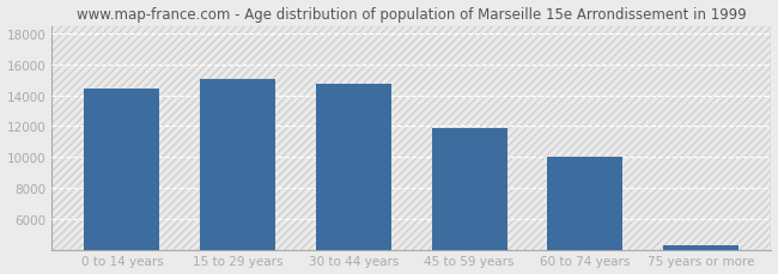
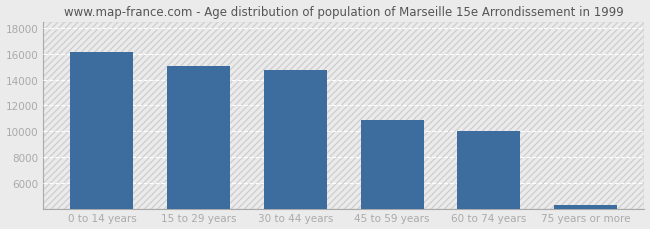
0 to 14 years: 14400 -> 16100
45 to 59 years: 11900 -> 10900
